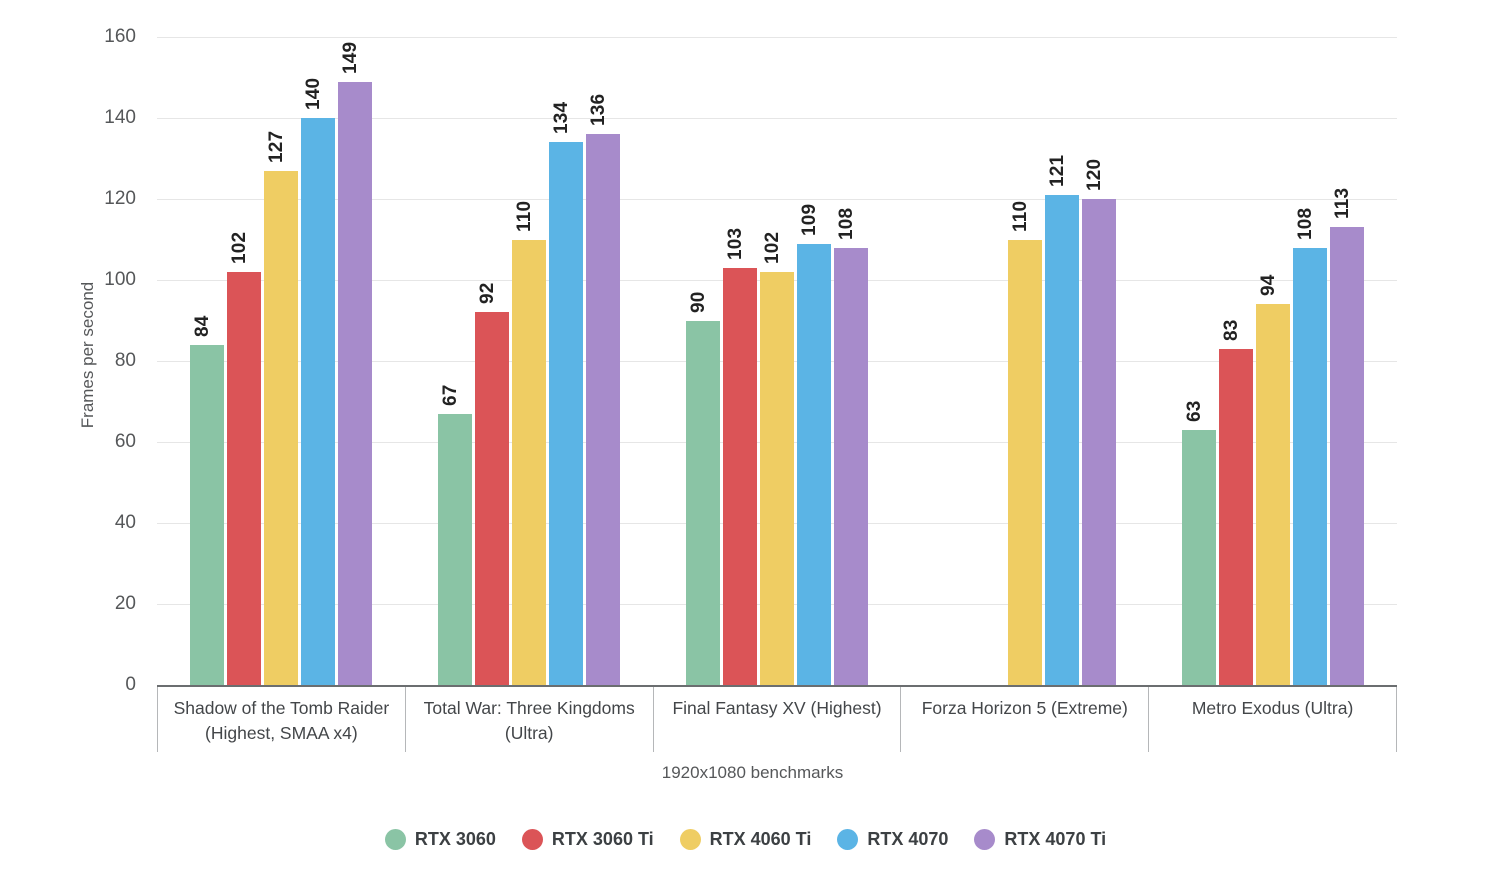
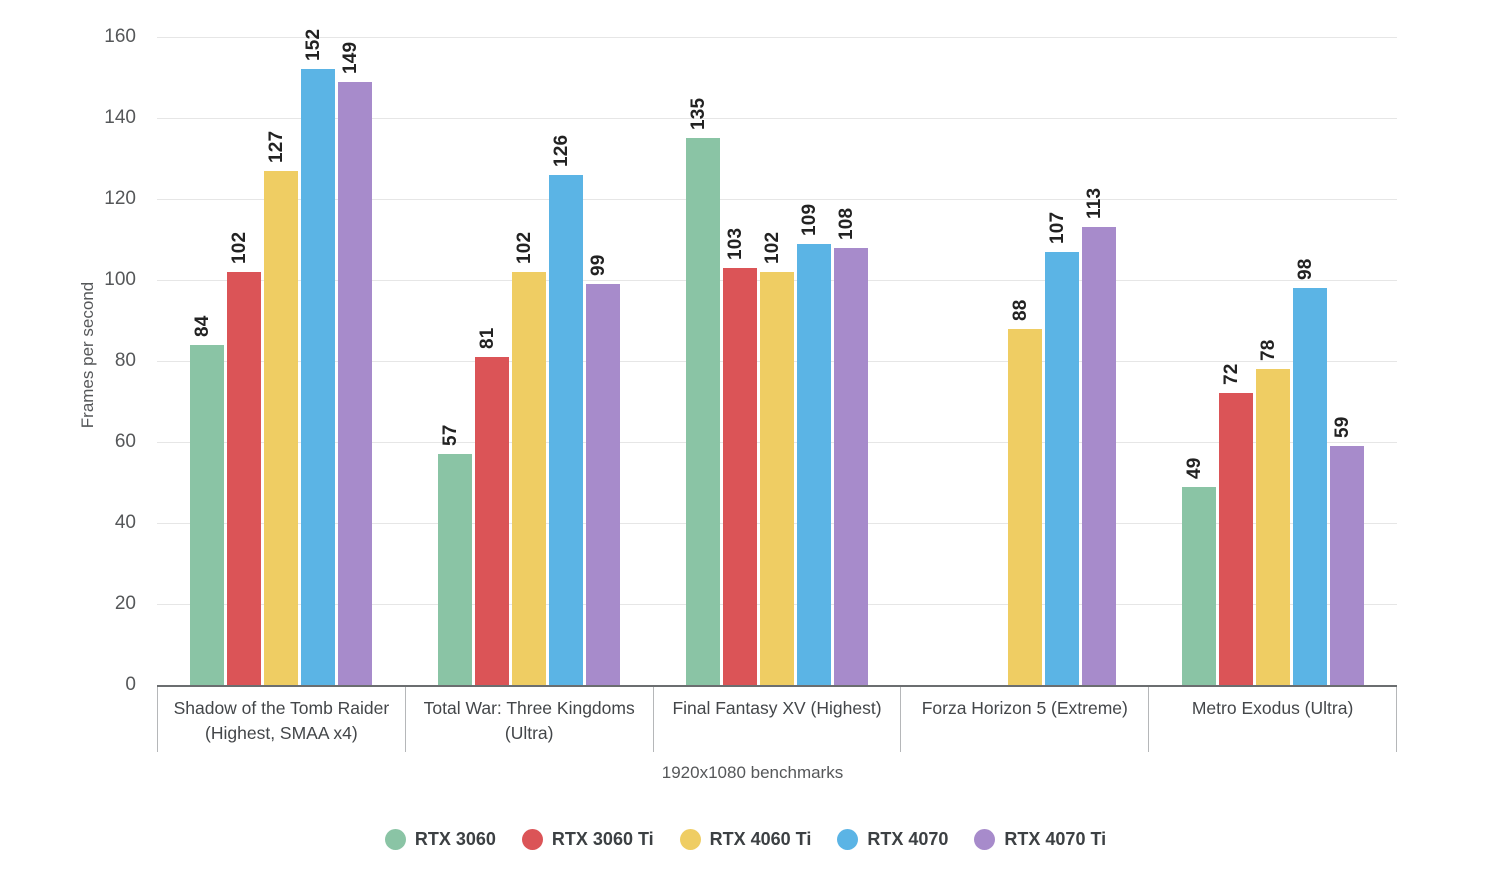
RTX 4070/Shadow of the Tomb Raider (Highest, SMAA x4): 140 -> 152
RTX 3060/Total War: Three Kingdoms (Ultra): 67 -> 57
RTX 3060 Ti/Total War: Three Kingdoms (Ultra): 92 -> 81
RTX 4060 Ti/Total War: Three Kingdoms (Ultra): 110 -> 102
RTX 4070/Total War: Three Kingdoms (Ultra): 134 -> 126
RTX 4070 Ti/Total War: Three Kingdoms (Ultra): 136 -> 99
RTX 3060/Final Fantasy XV (Highest): 90 -> 135
RTX 4060 Ti/Forza Horizon 5 (Extreme): 110 -> 88
RTX 4070/Forza Horizon 5 (Extreme): 121 -> 107
RTX 4070 Ti/Forza Horizon 5 (Extreme): 120 -> 113
RTX 3060/Metro Exodus (Ultra): 63 -> 49
RTX 3060 Ti/Metro Exodus (Ultra): 83 -> 72
RTX 4060 Ti/Metro Exodus (Ultra): 94 -> 78
RTX 4070/Metro Exodus (Ultra): 108 -> 98
RTX 4070 Ti/Metro Exodus (Ultra): 113 -> 59
